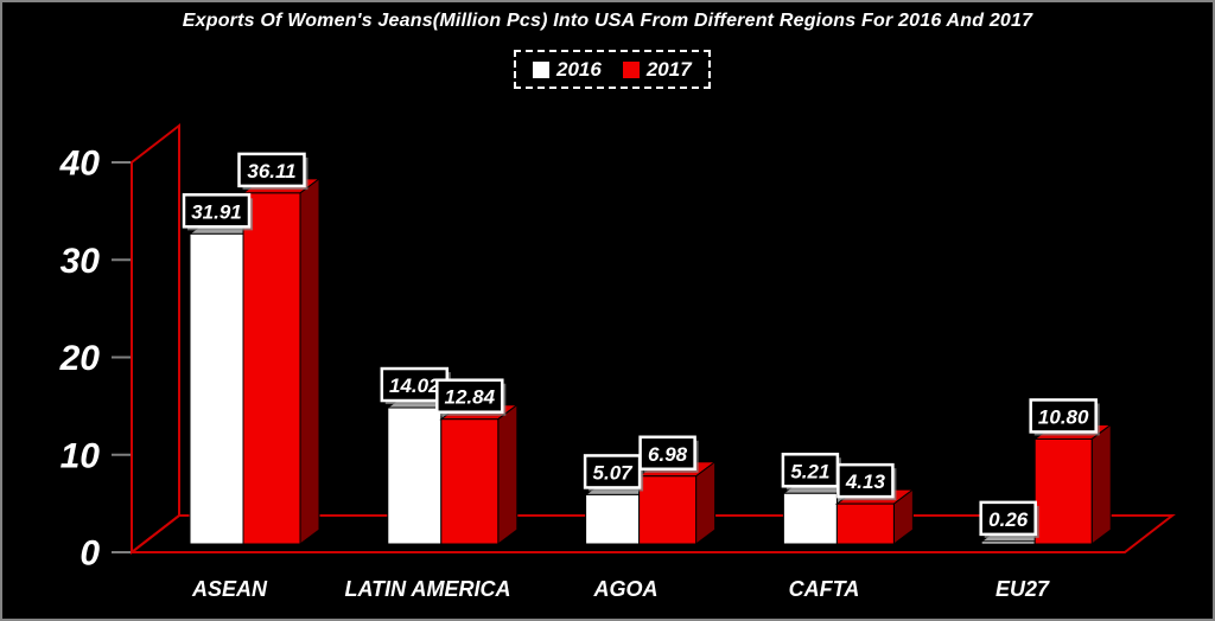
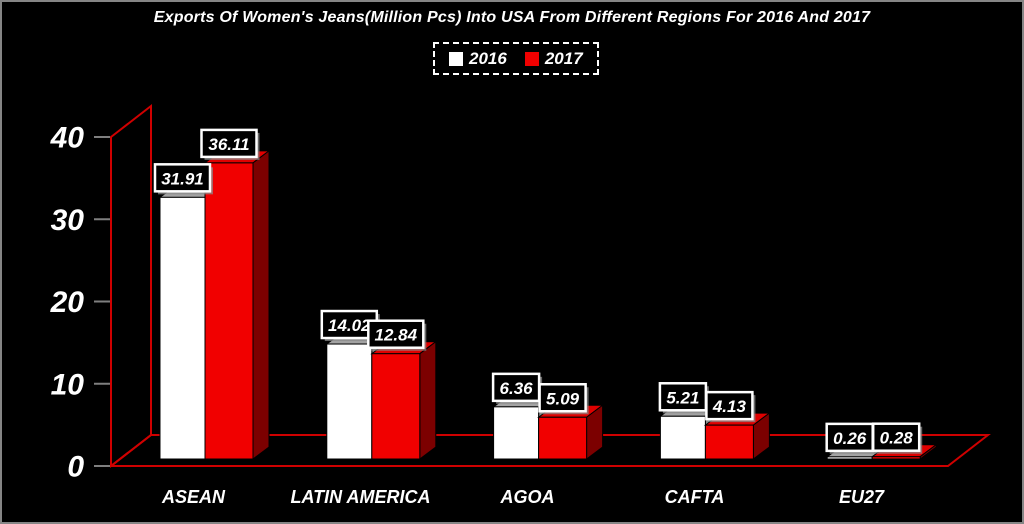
2016/AGOA: 5.07 -> 6.36
2017/AGOA: 6.98 -> 5.09
2017/EU27: 10.80 -> 0.28
